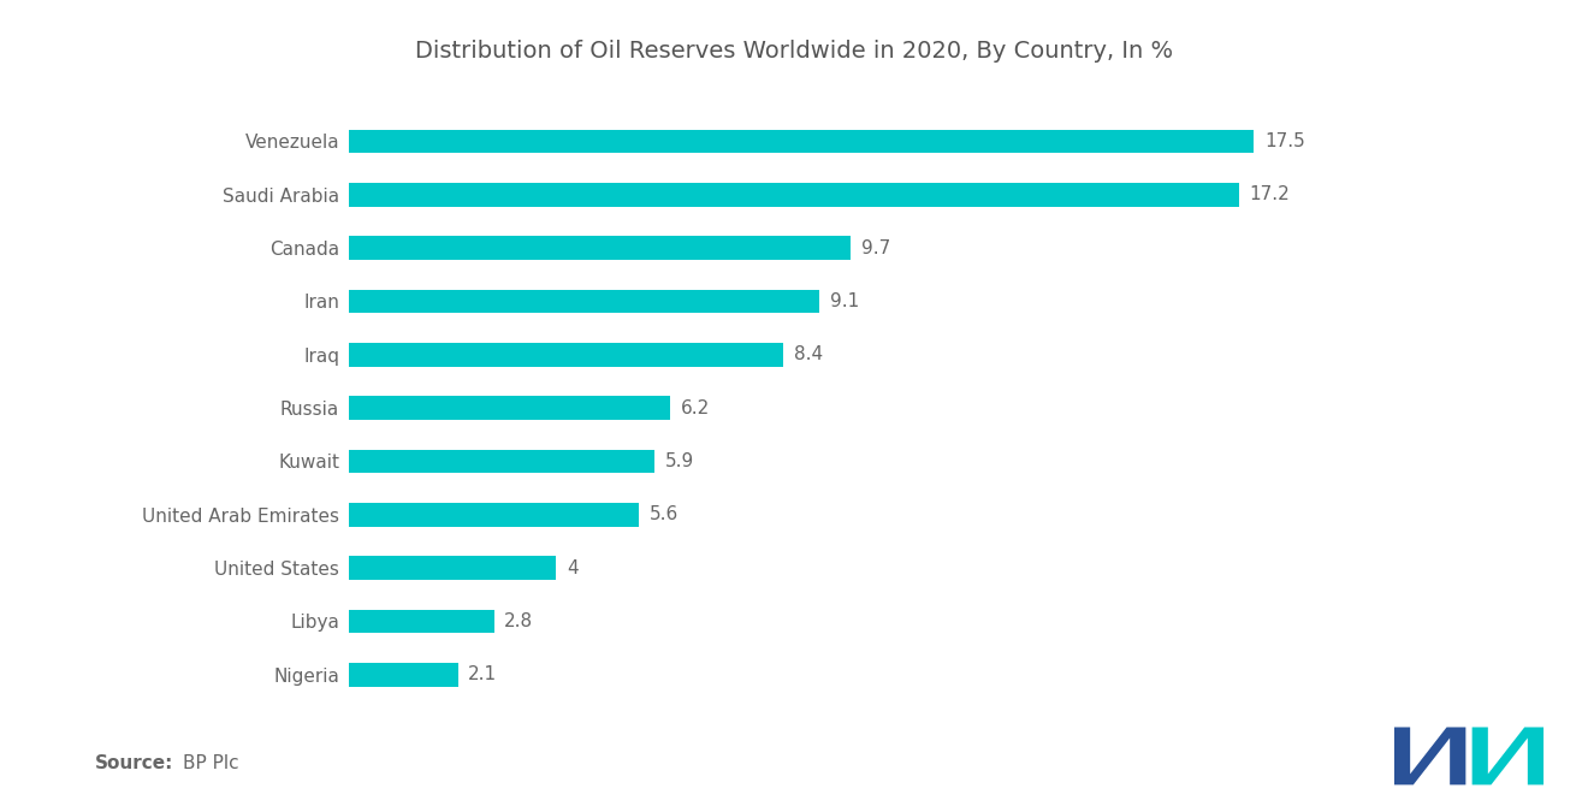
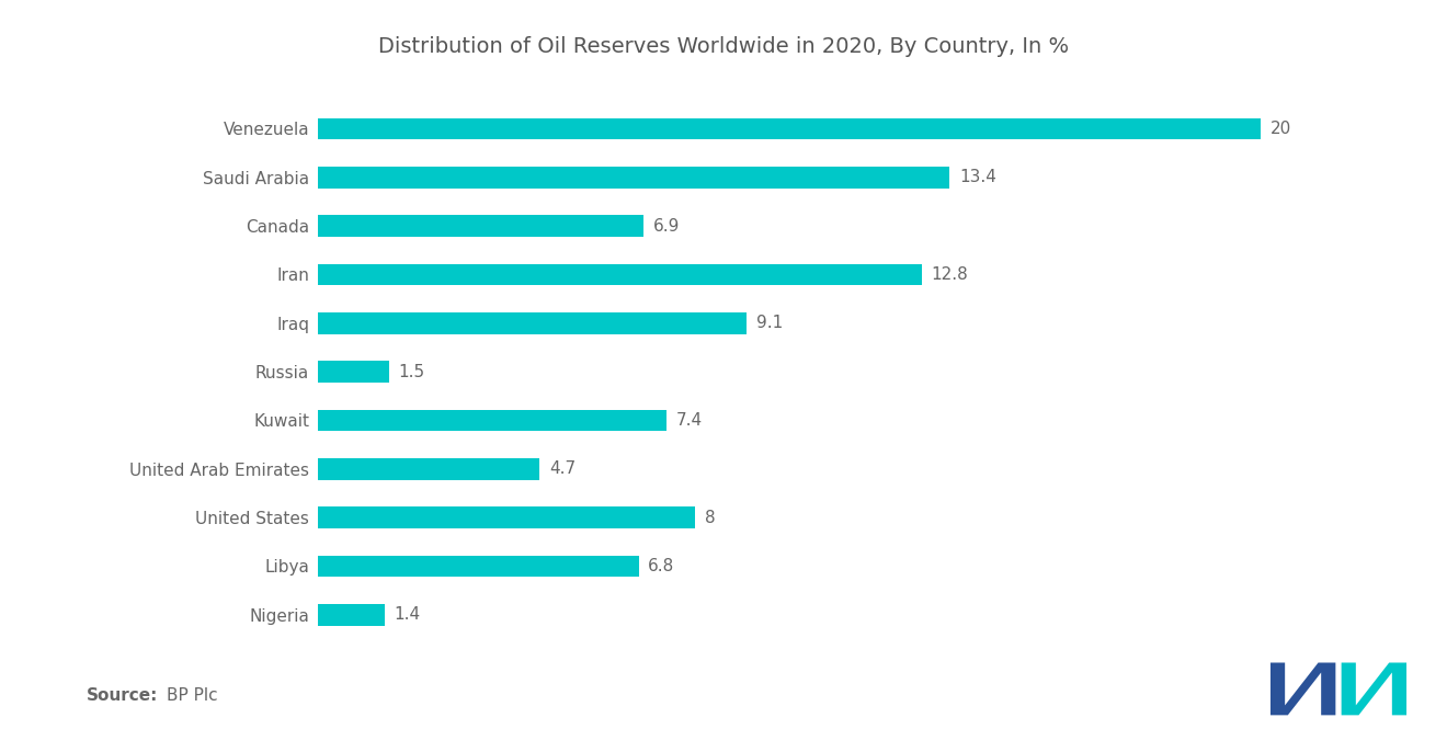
Venezuela: 17.5 -> 20
Saudi Arabia: 17.2 -> 13.4
Canada: 9.7 -> 6.9
Iran: 9.1 -> 12.8
Iraq: 8.4 -> 9.1
Russia: 6.2 -> 1.5
Kuwait: 5.9 -> 7.4
United Arab Emirates: 5.6 -> 4.7
United States: 4 -> 8
Libya: 2.8 -> 6.8
Nigeria: 2.1 -> 1.4
